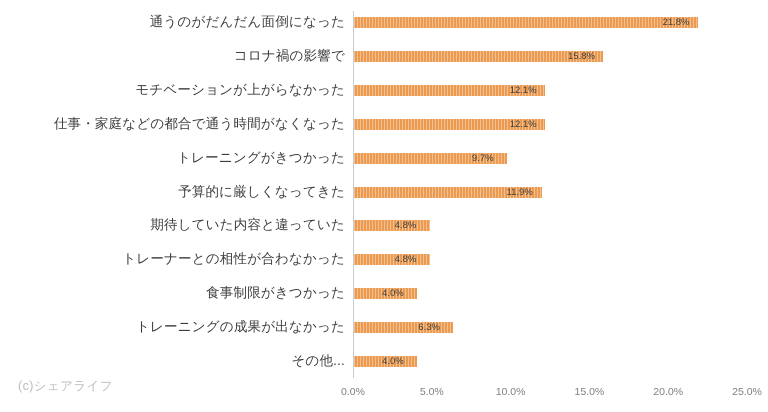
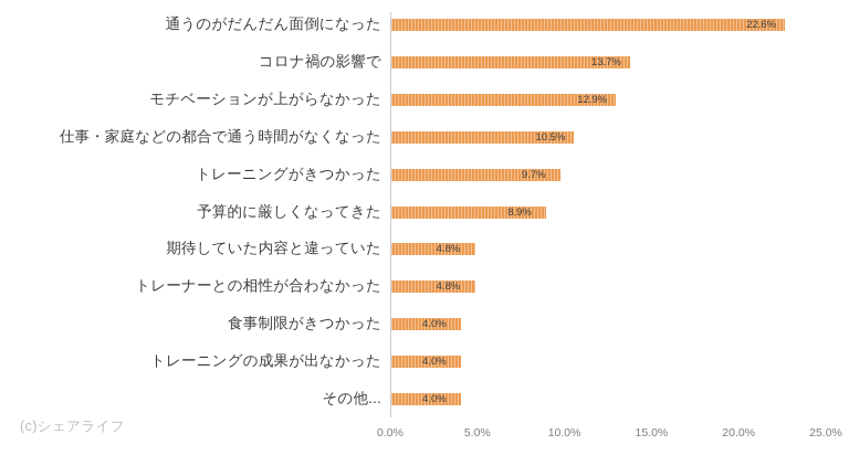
通うのがだんだん面倒になった: 21.8% -> 22.6%
コロナ禍の影響で: 15.8% -> 13.7%
モチベーションが上がらなかった: 12.1% -> 12.9%
仕事・家庭などの都合で通う時間がなくなった: 12.1% -> 10.5%
予算的に厳しくなってきた: 11.9% -> 8.9%
トレーニングの成果が出なかった: 6.3% -> 4.0%
